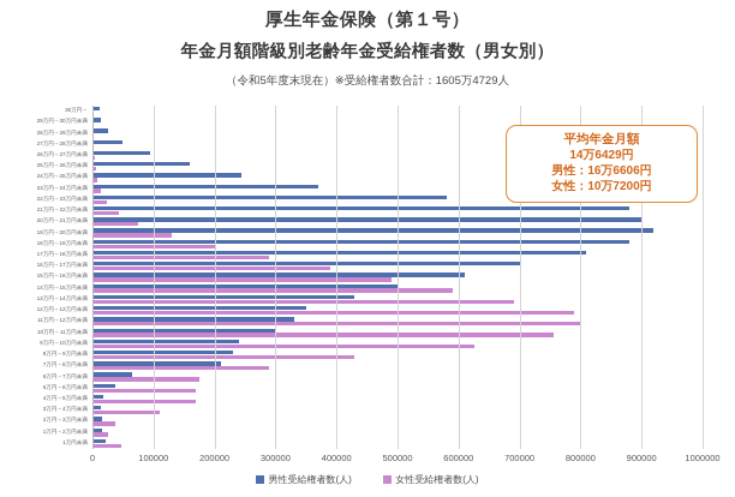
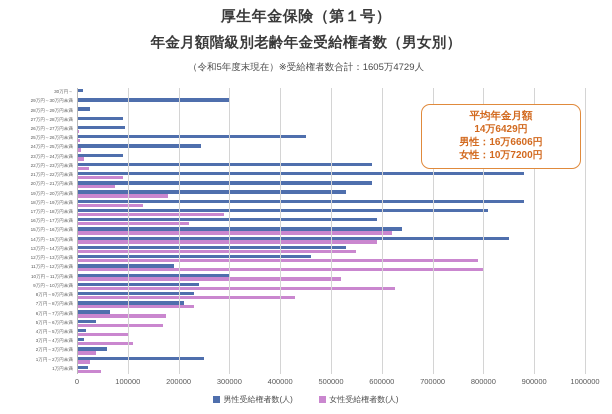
男性受給権者数(人)/29万円～30万円未満: 10000 -> 300000
男性受給権者数(人)/27万円～28万円未満: 50000 -> 90000
男性受給権者数(人)/25万円～26万円未満: 160000 -> 450000
男性受給権者数(人)/23万円～24万円未満: 370000 -> 90000
女性受給権者数(人)/21万円～22万円未満: 40000 -> 90000
男性受給権者数(人)/20万円～21万円未満: 900000 -> 580000
男性受給権者数(人)/19万円～20万円未満: 920000 -> 530000
女性受給権者数(人)/19万円～20万円未満: 130000 -> 180000
女性受給権者数(人)/18万円～19万円未満: 200000 -> 130000
男性受給権者数(人)/16万円～17万円未満: 700000 -> 590000
女性受給権者数(人)/16万円～17万円未満: 390000 -> 220000
男性受給権者数(人)/15万円～16万円未満: 610000 -> 640000
女性受給権者数(人)/15万円～16万円未満: 490000 -> 620000
男性受給権者数(人)/14万円～15万円未満: 500000 -> 850000
男性受給権者数(人)/13万円～14万円未満: 430000 -> 530000
女性受給権者数(人)/13万円～14万円未満: 690000 -> 550000
男性受給権者数(人)/12万円～13万円未満: 350000 -> 460000
男性受給権者数(人)/11万円～12万円未満: 330000 -> 190000
女性受給権者数(人)/10万円～11万円未満: 760000 -> 520000
女性受給権者数(人)/7万円～8万円未満: 290000 -> 230000
女性受給権者数(人)/4万円～5万円未満: 170000 -> 100000
男性受給権者数(人)/2万円～3万円未満: 20000 -> 60000
男性受給権者数(人)/1万円～2万円未満: 20000 -> 250000
